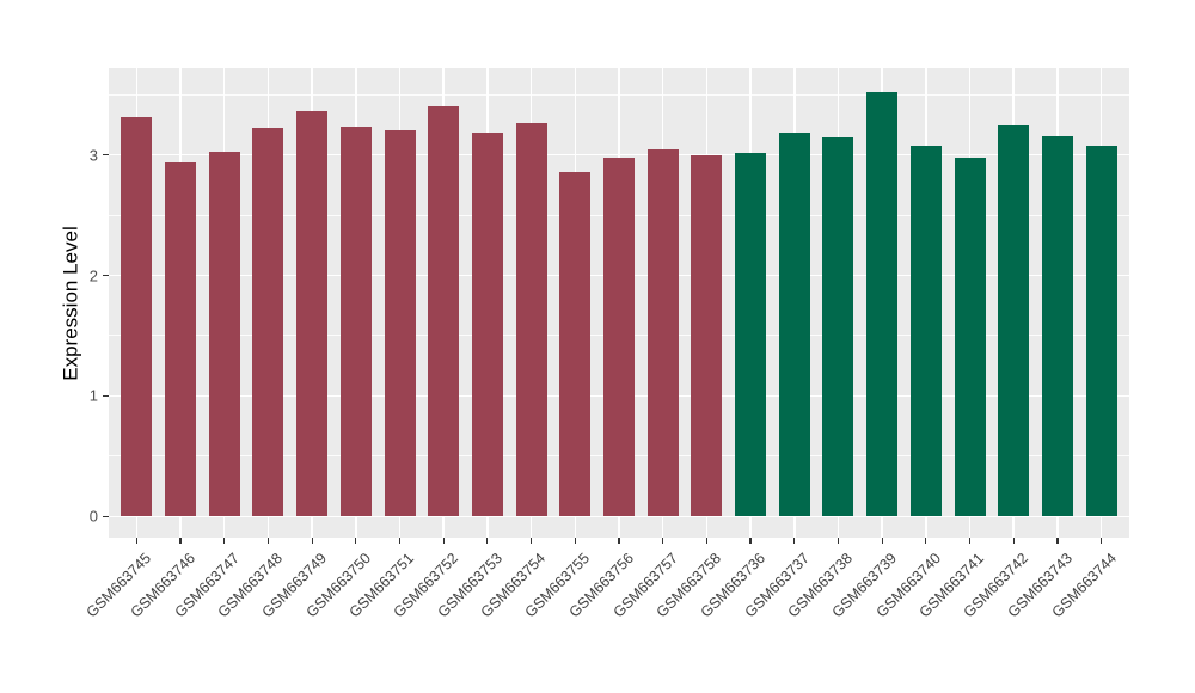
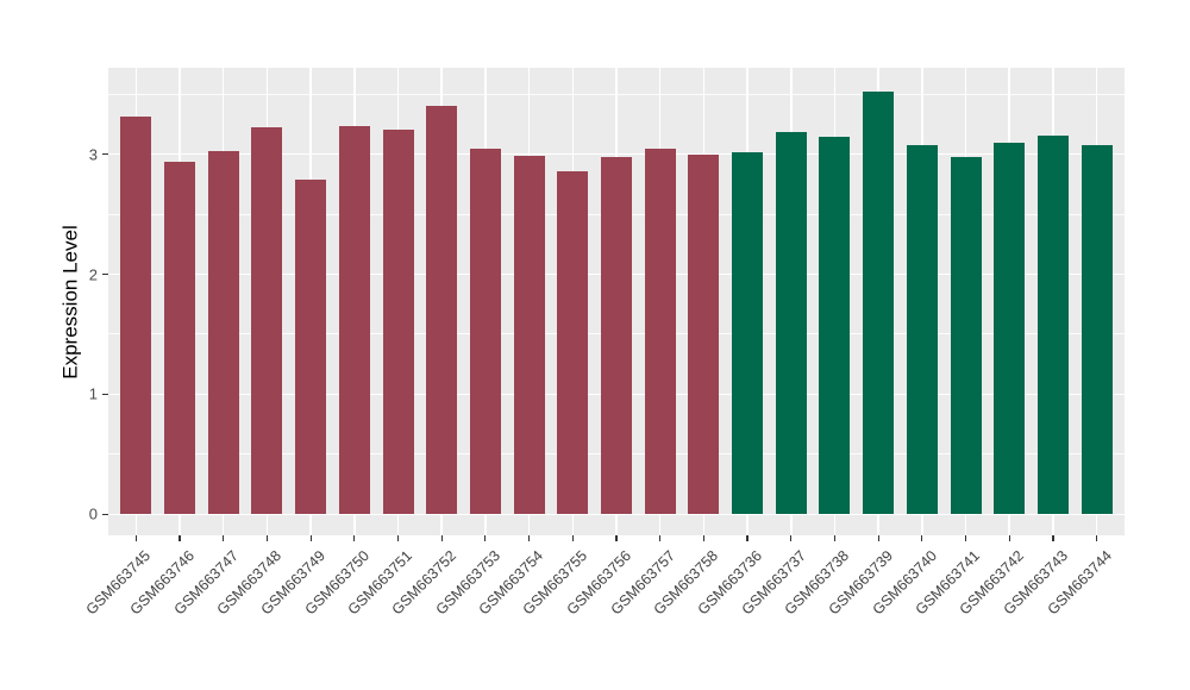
GSM663749: 3.36 -> 2.79
GSM663753: 3.18 -> 3.05
GSM663754: 3.26 -> 2.99
GSM663742: 3.24 -> 3.10
